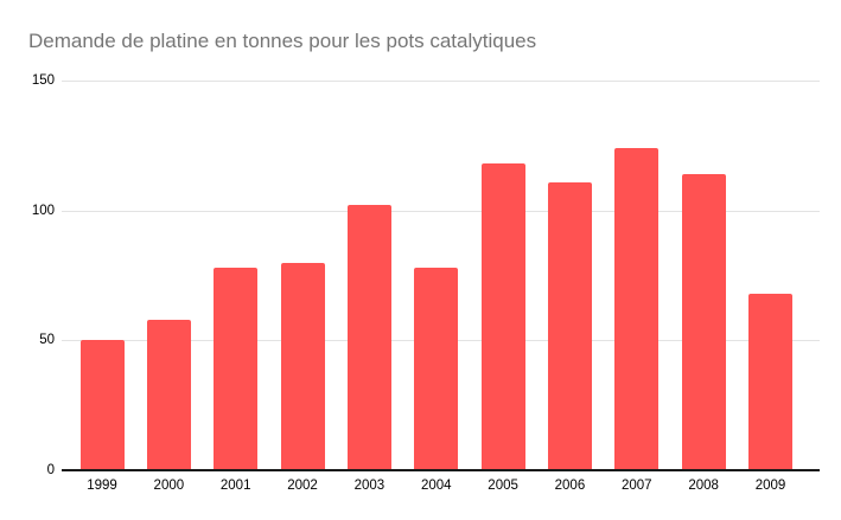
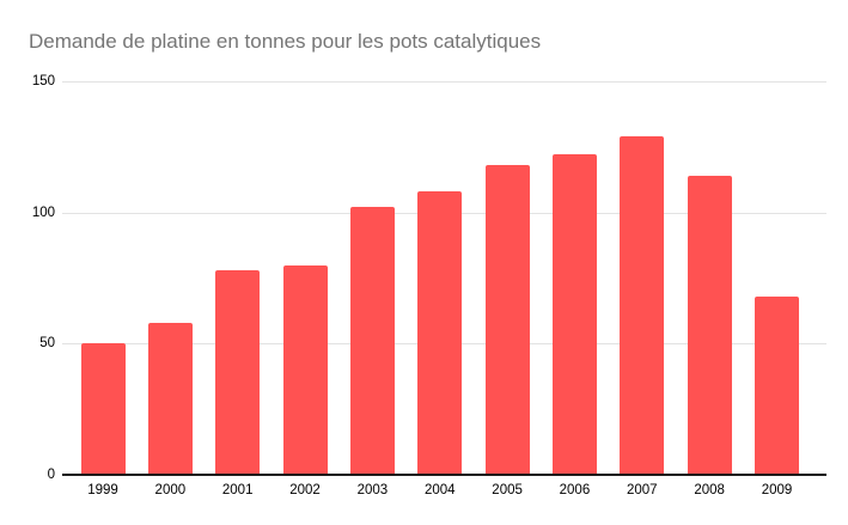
2004: 78 -> 108
2006: 111 -> 122
2007: 124 -> 129
